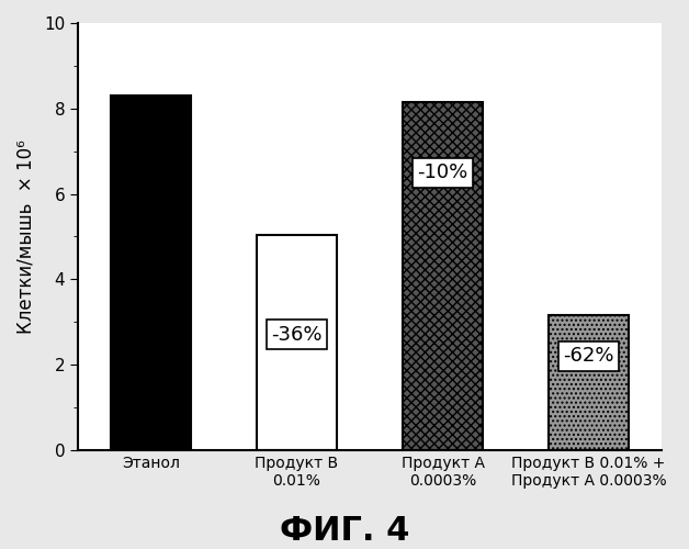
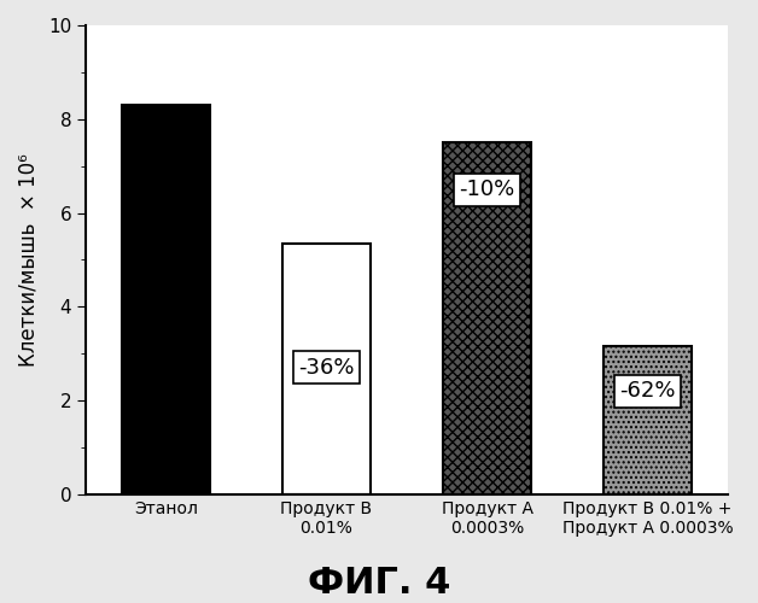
Продукт В 0.01%: 5.05 -> 5.35
Продукт А 0.0003%: 8.15 -> 7.50
